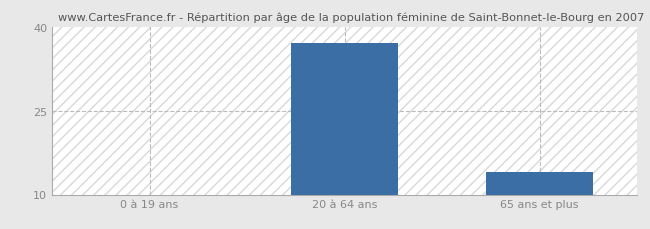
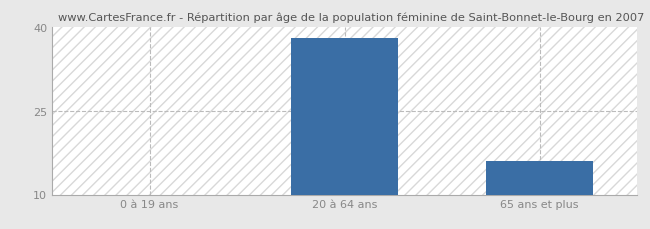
20 à 64 ans: 37 -> 38
65 ans et plus: 14 -> 16
